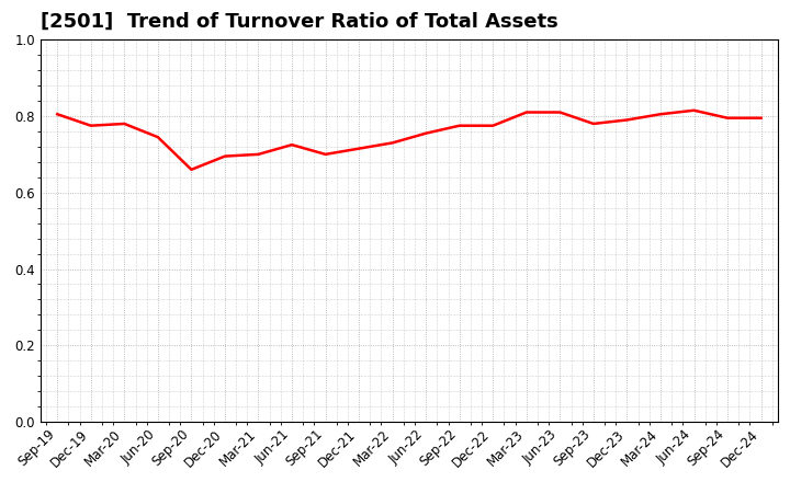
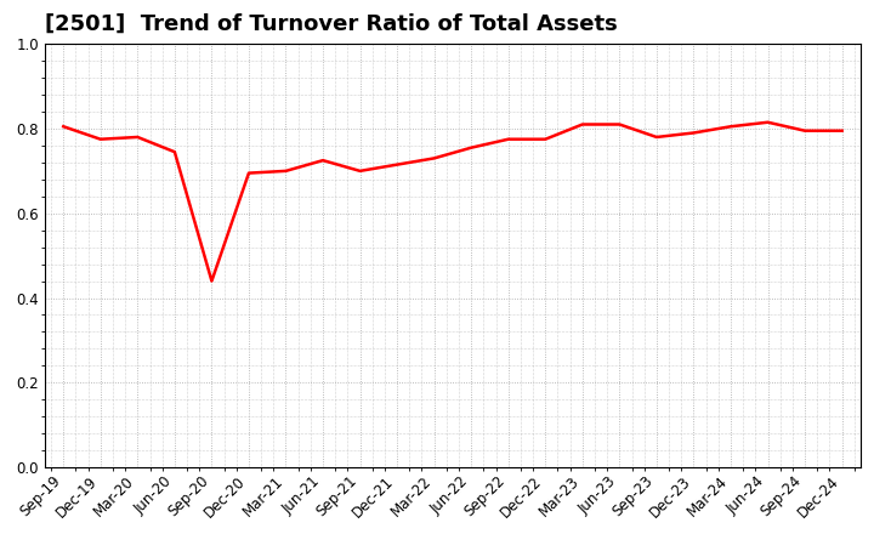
Sep-20: 0.660 -> 0.440
